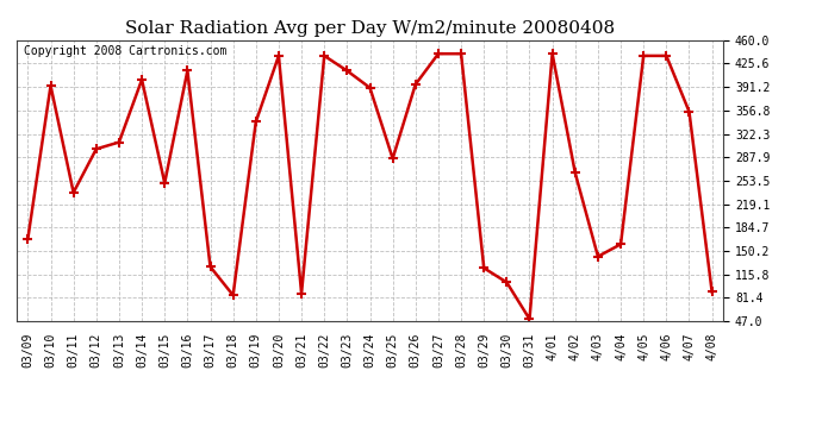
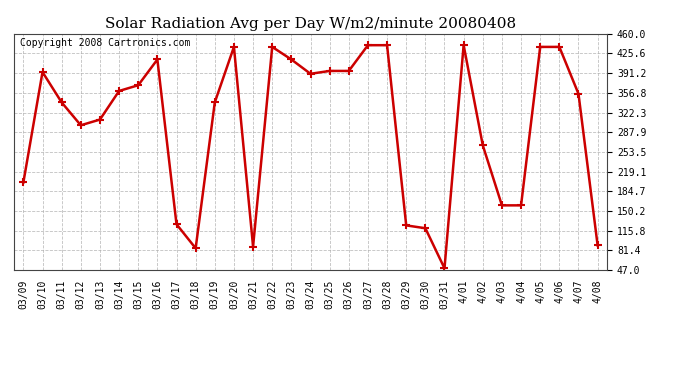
03/09: 168 -> 200
03/11: 236 -> 340
03/14: 402 -> 360
03/15: 250 -> 370
03/25: 286 -> 395
03/30: 104 -> 120
4/03: 142 -> 160
